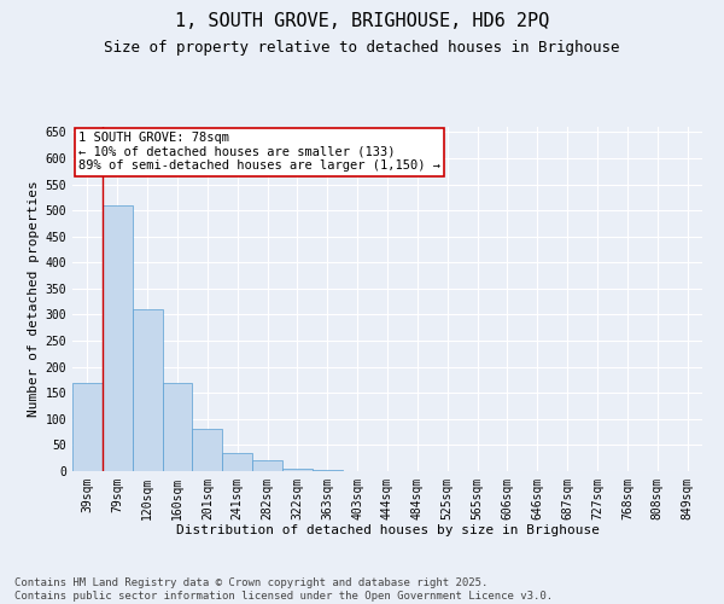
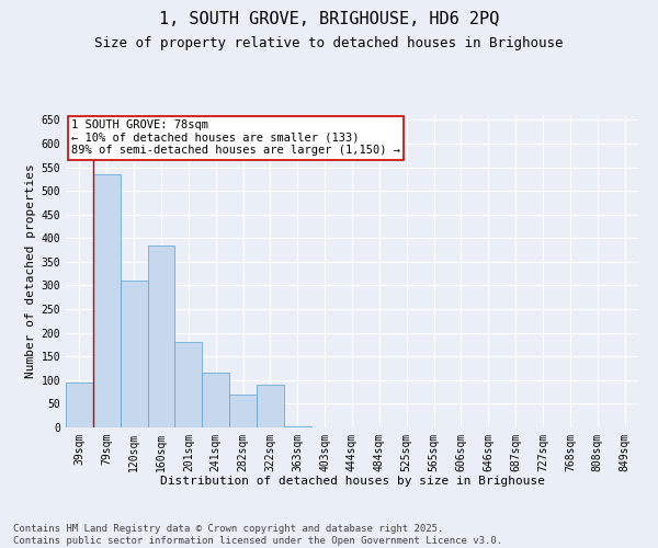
39sqm: 170 -> 95
79sqm: 510 -> 535
160sqm: 170 -> 385
201sqm: 80 -> 180
241sqm: 35 -> 115
282sqm: 22 -> 70
322sqm: 5 -> 90
